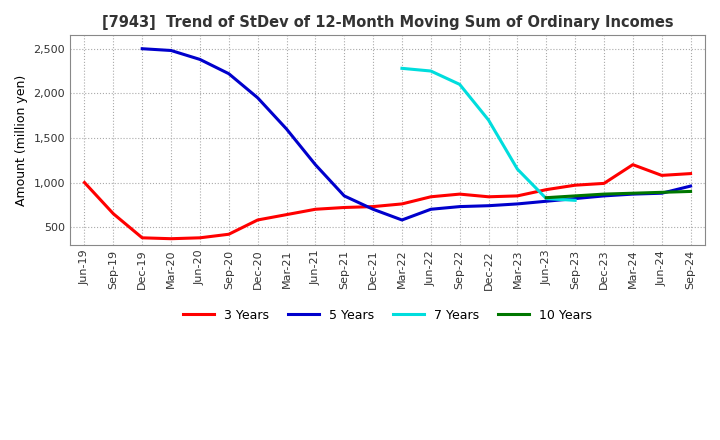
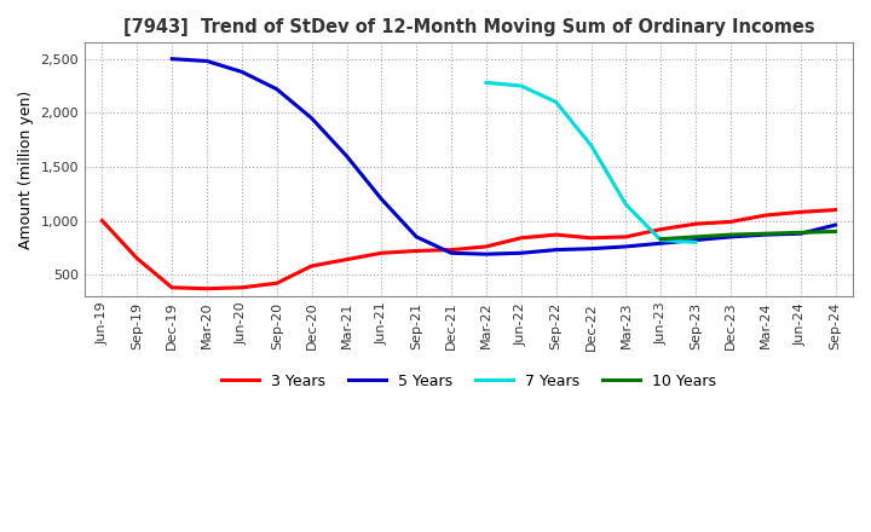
5 Years/Mar-22: 580 -> 690
3 Years/Mar-24: 1,200 -> 1,050
